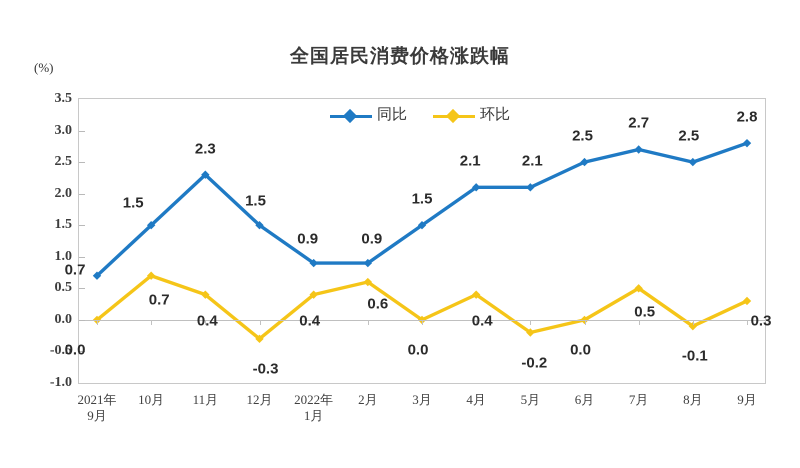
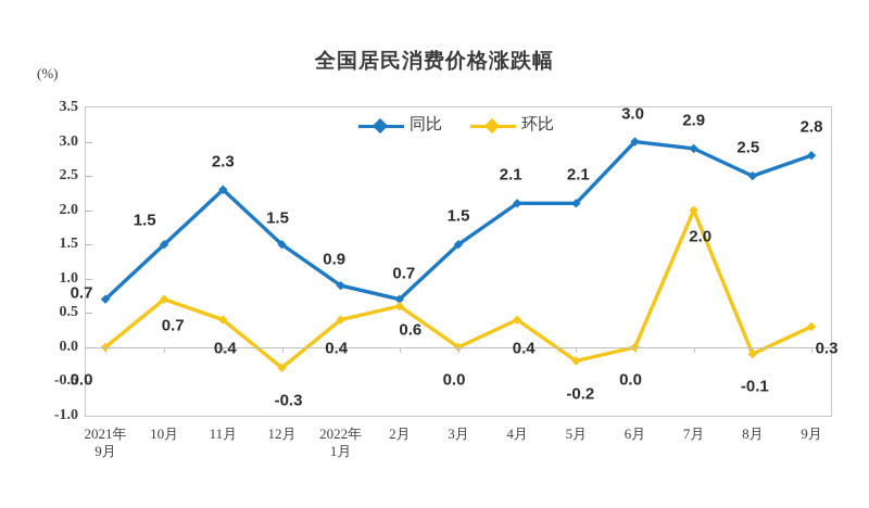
同比/2月: 0.9 -> 0.7
同比/6月: 2.5 -> 3.0
同比/7月: 2.7 -> 2.9
环比/7月: 0.5 -> 2.0
